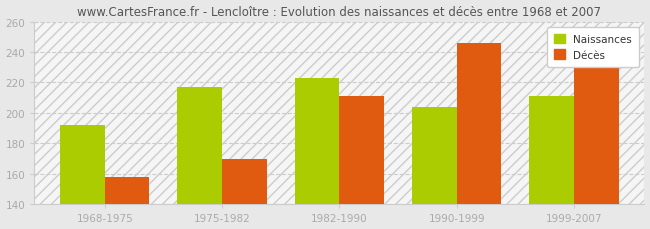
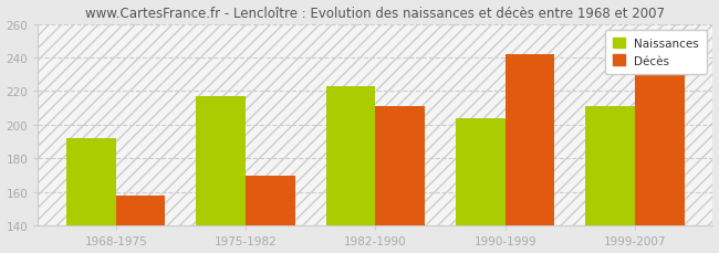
Décès/1990-1999: 246 -> 242
